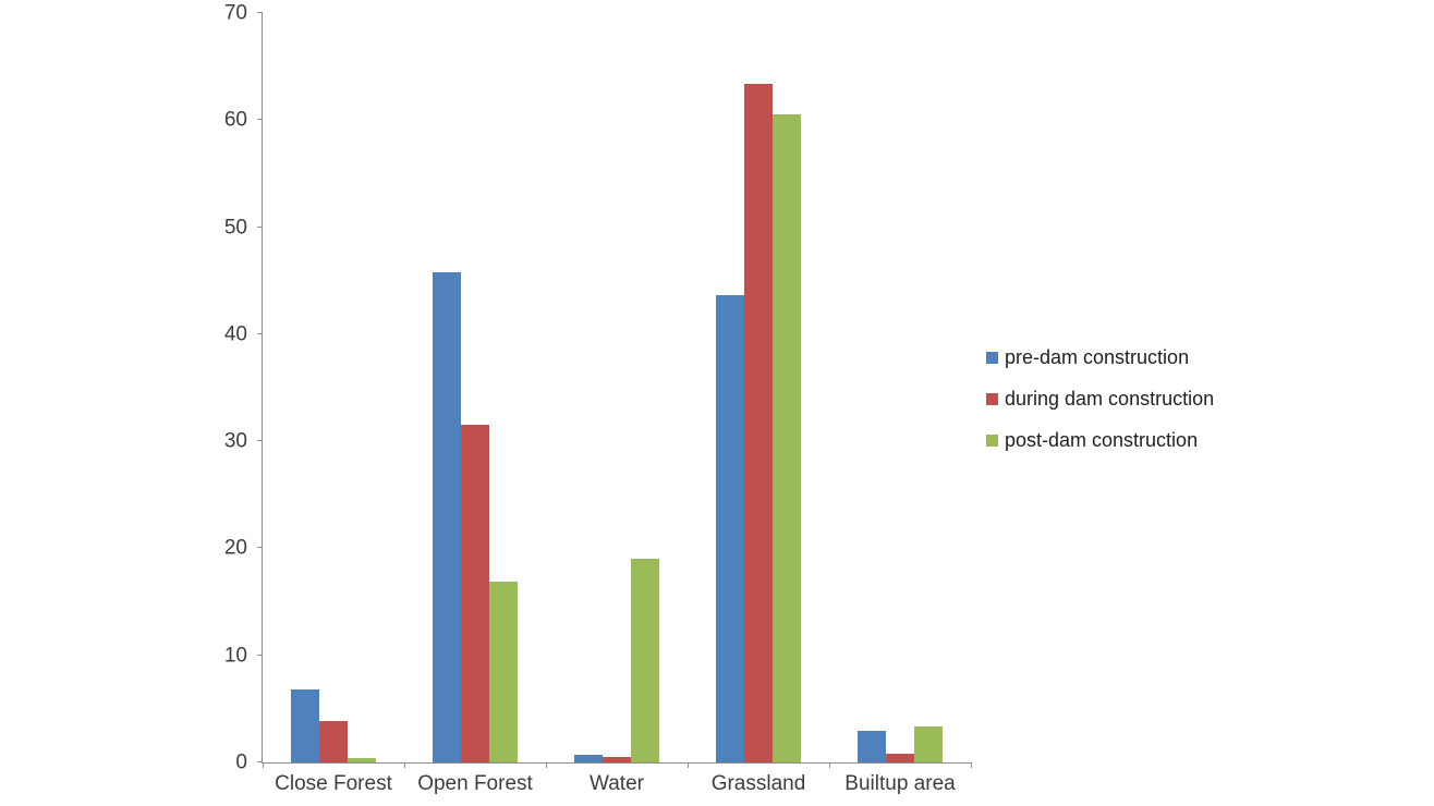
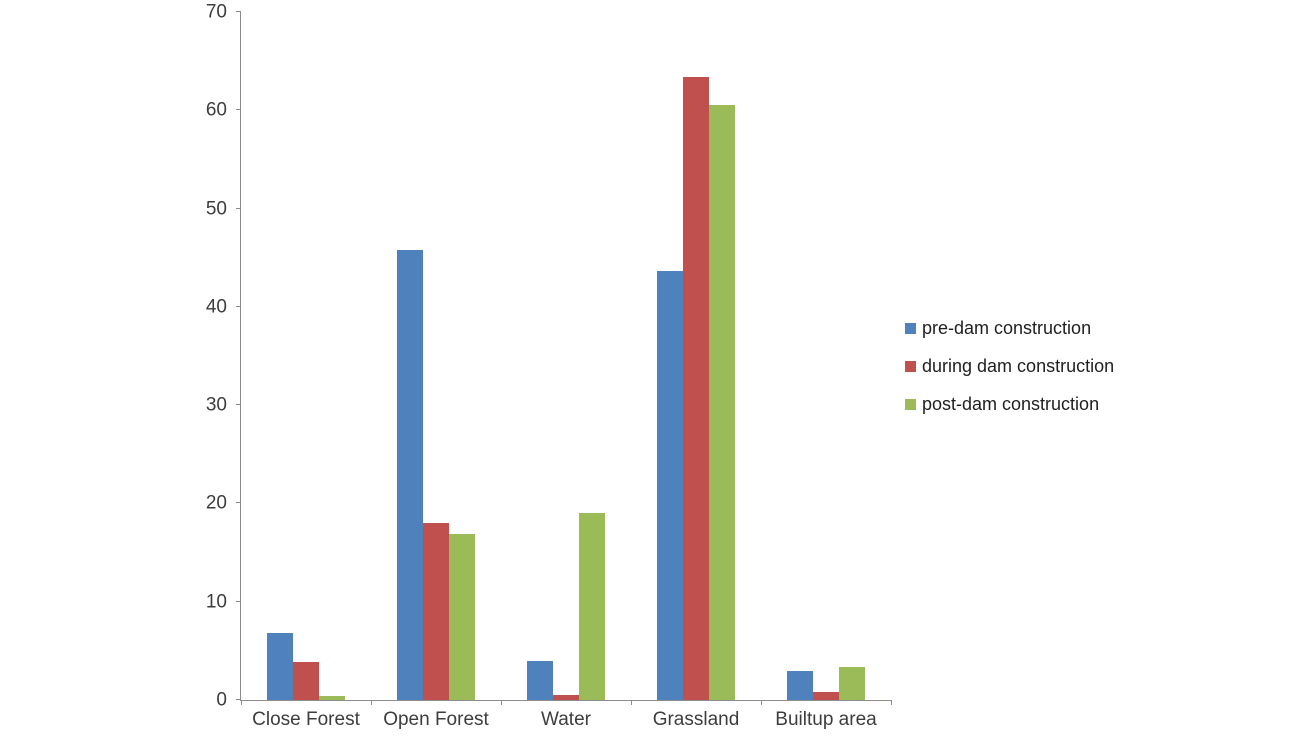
during dam construction/Open Forest: 32 -> 18
pre-dam construction/Water: 1 -> 4
